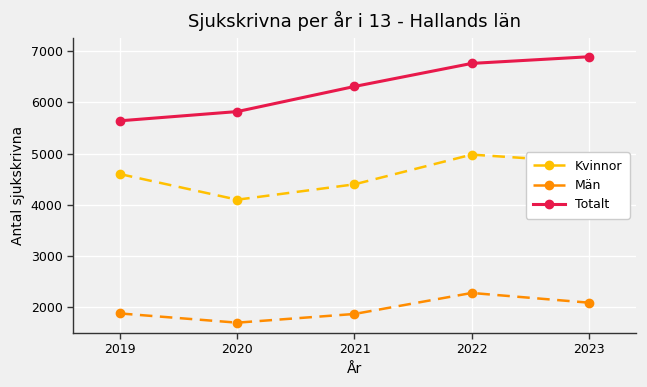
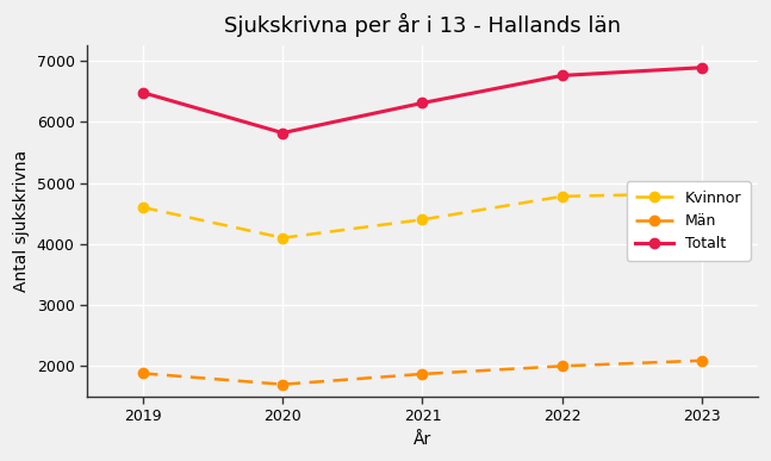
Totalt/2019: 5640 -> 6480
Kvinnor/2022: 4980 -> 4780
Män/2022: 2280 -> 2000
